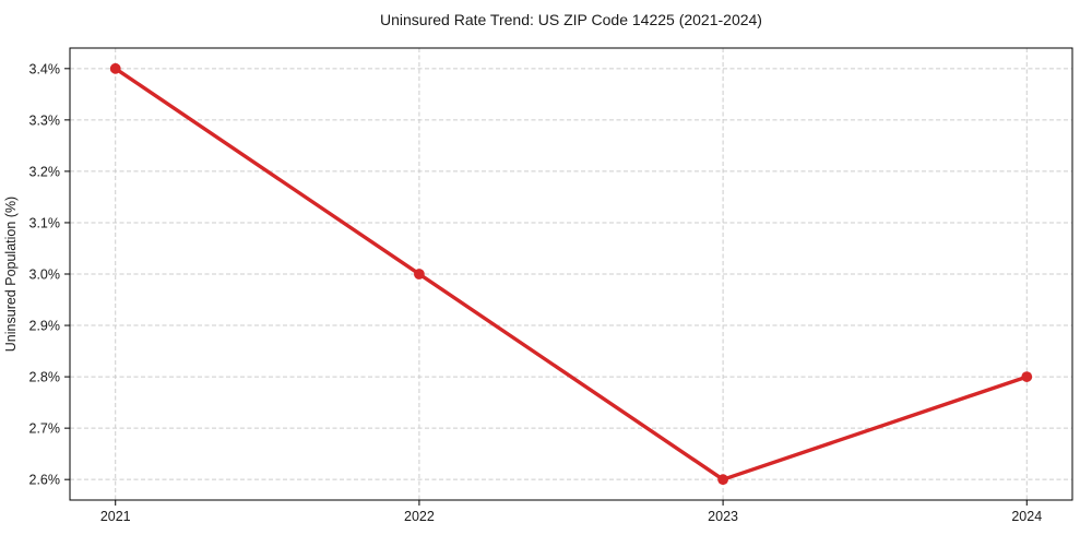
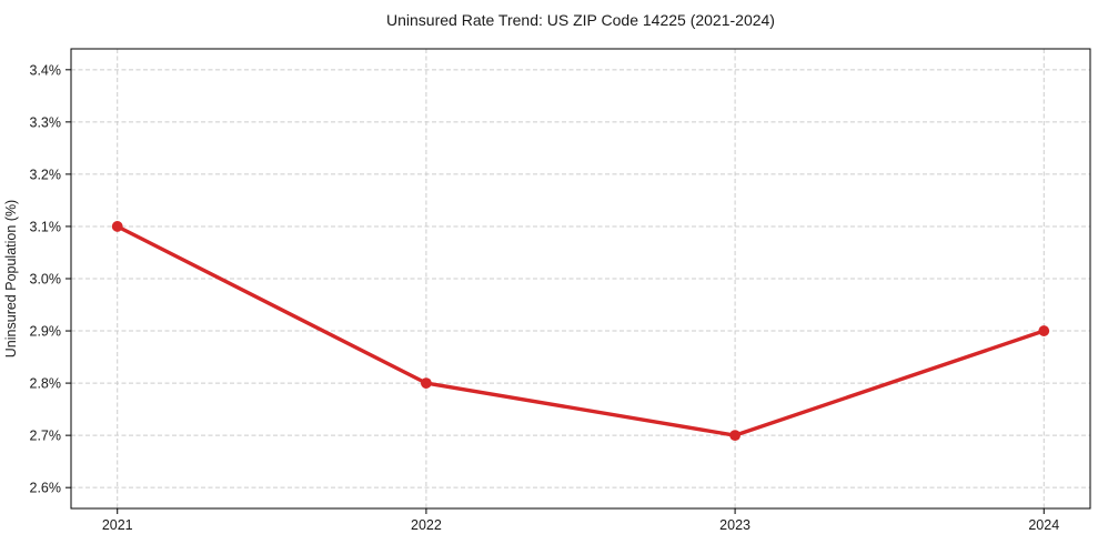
2021: 3.4% -> 3.1%
2022: 3.0% -> 2.8%
2023: 2.6% -> 2.7%
2024: 2.8% -> 2.9%
